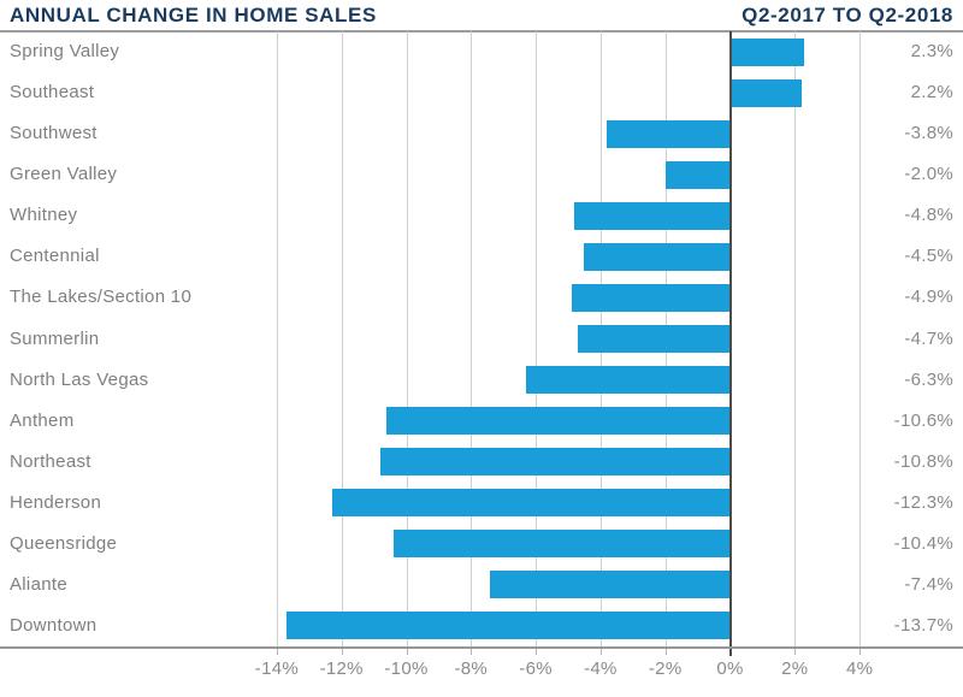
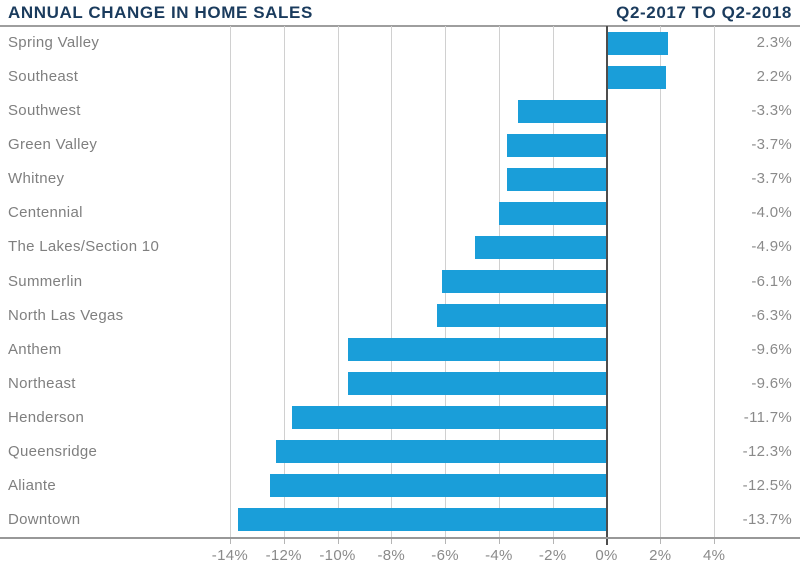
Southwest: -3.8% -> -3.3%
Green Valley: -2.0% -> -3.7%
Whitney: -4.8% -> -3.7%
Centennial: -4.5% -> -4.0%
Summerlin: -4.7% -> -6.1%
Anthem: -10.6% -> -9.6%
Northeast: -10.8% -> -9.6%
Henderson: -12.3% -> -11.7%
Queensridge: -10.4% -> -12.3%
Aliante: -7.4% -> -12.5%
